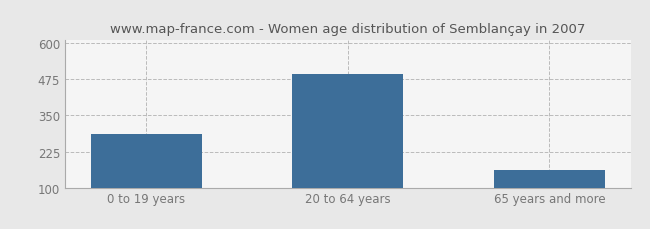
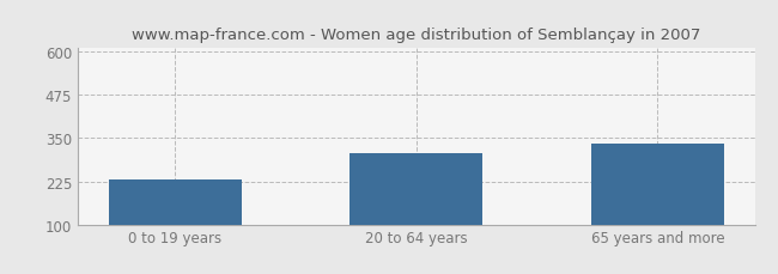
0 to 19 years: 285 -> 230
20 to 64 years: 493 -> 305
65 years and more: 162 -> 335
